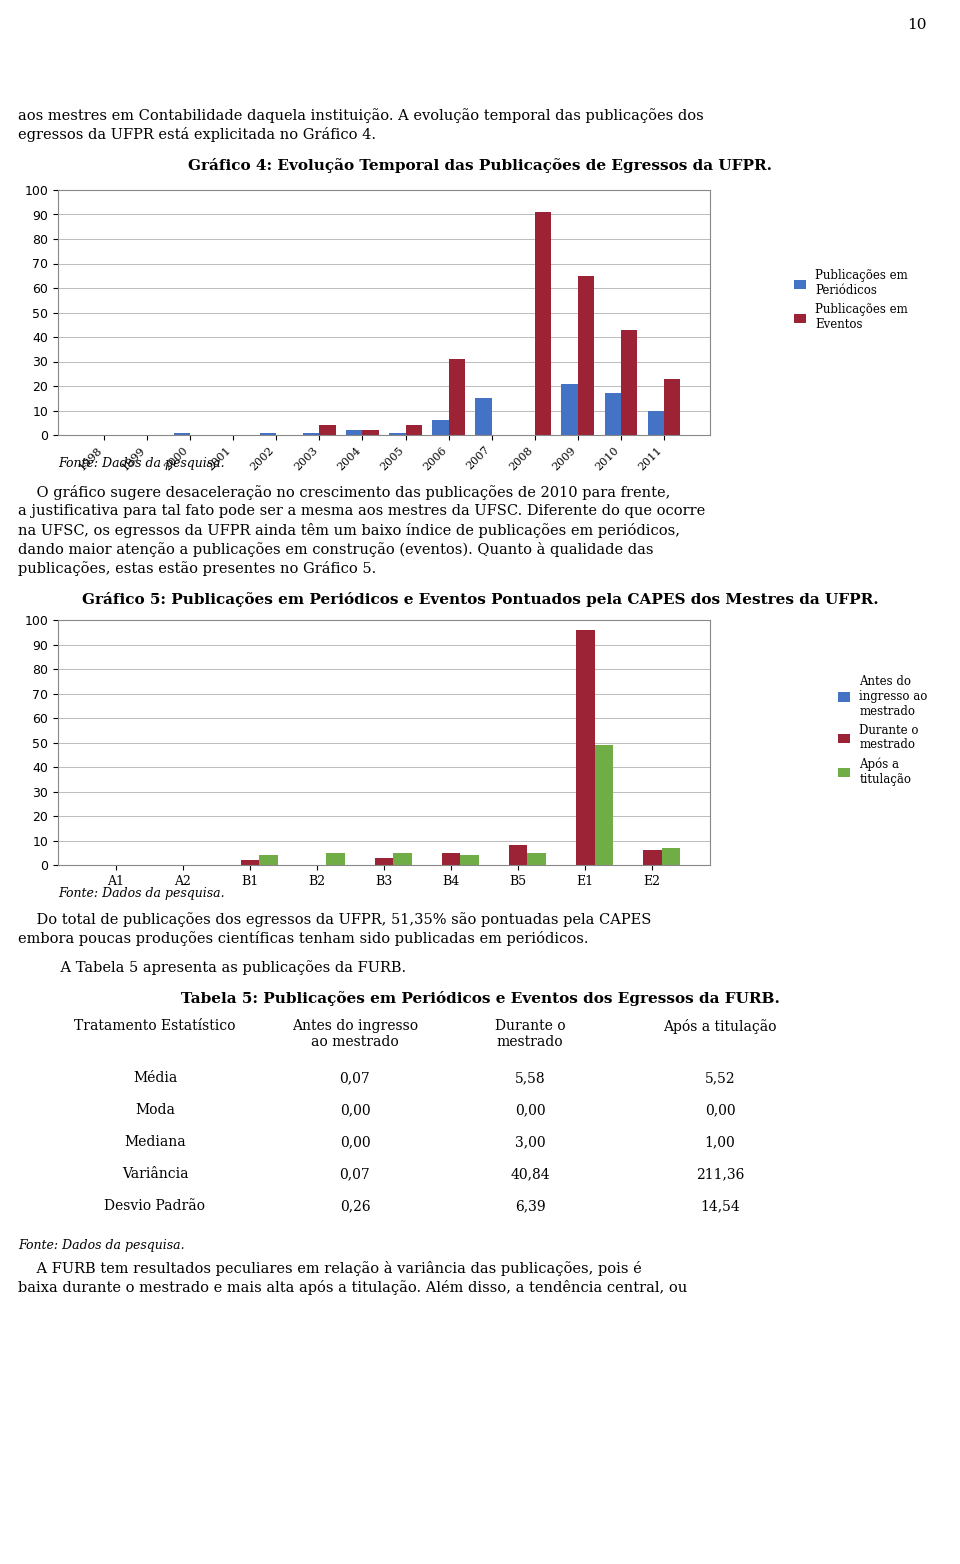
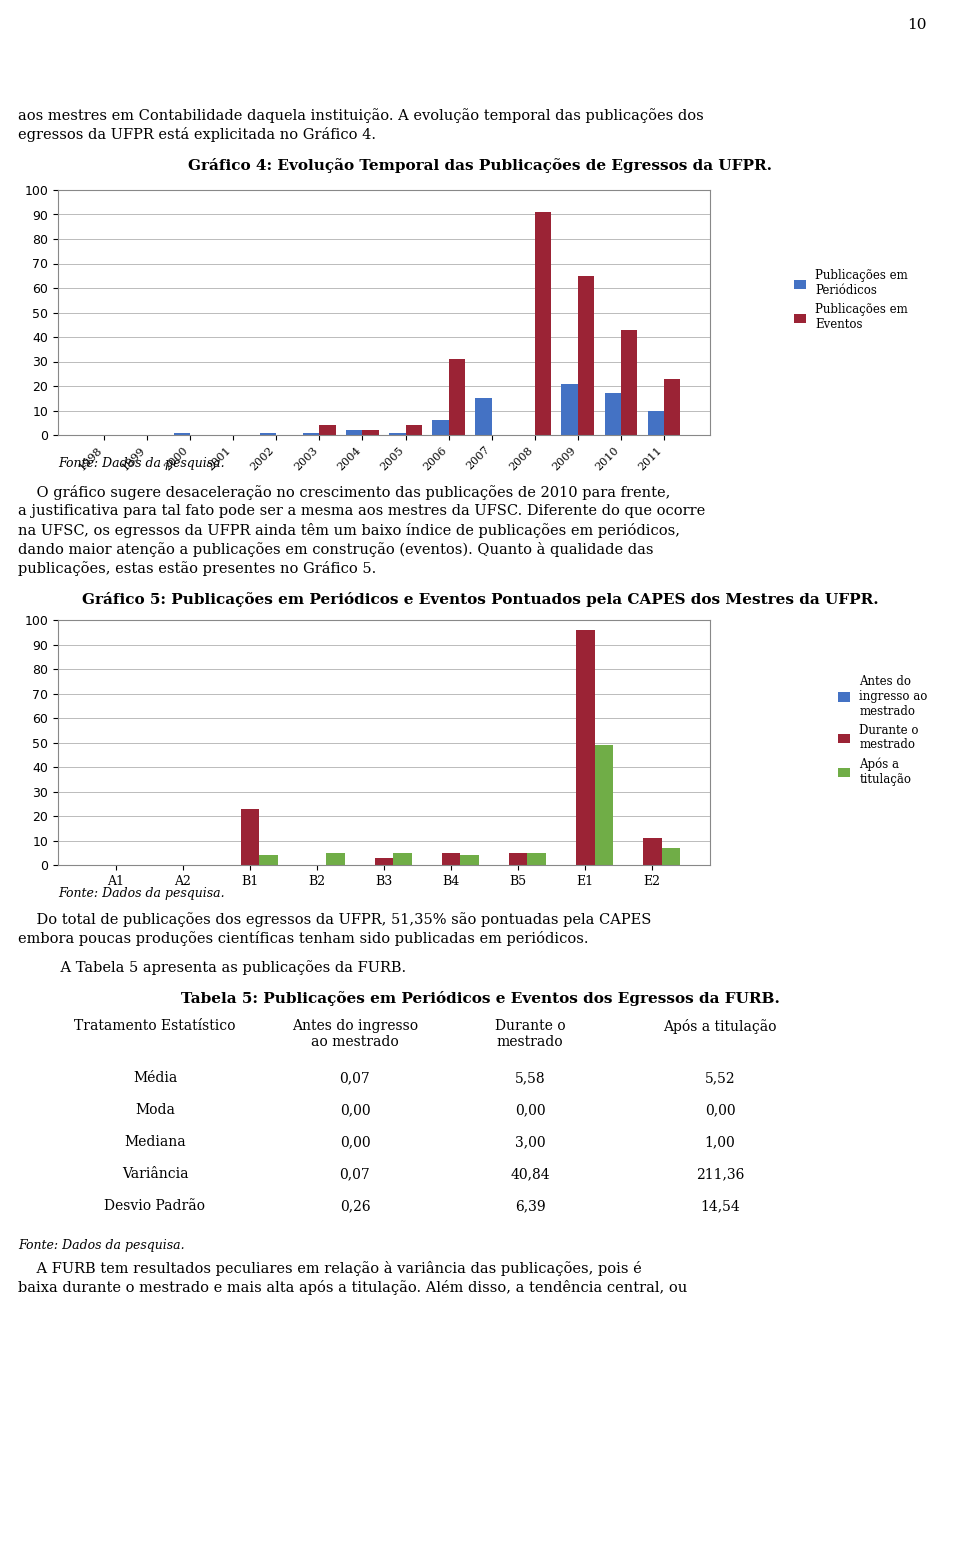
Durante o mestrado/B1: 2 -> 23
Durante o mestrado/B5: 8 -> 5
Durante o mestrado/E2: 6 -> 11
